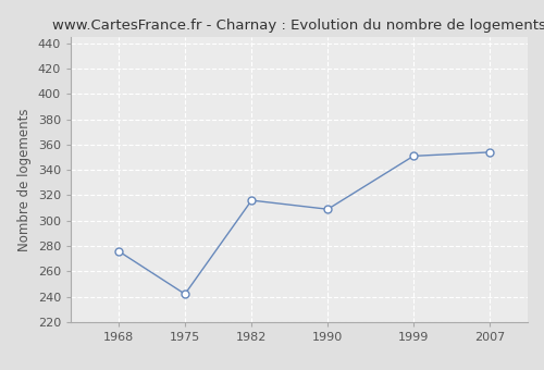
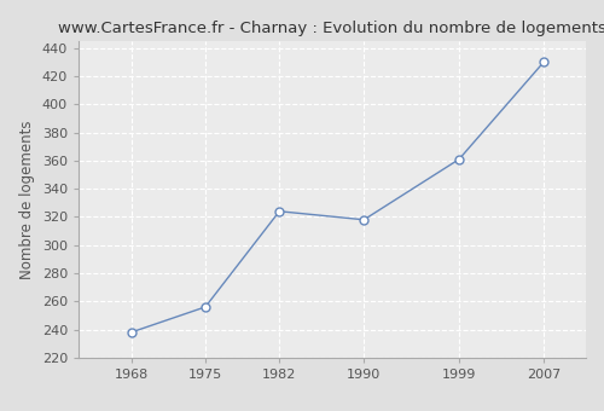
1968: 276 -> 238
1975: 242 -> 256
1982: 316 -> 324
1990: 309 -> 318
1999: 351 -> 361
2007: 354 -> 430
